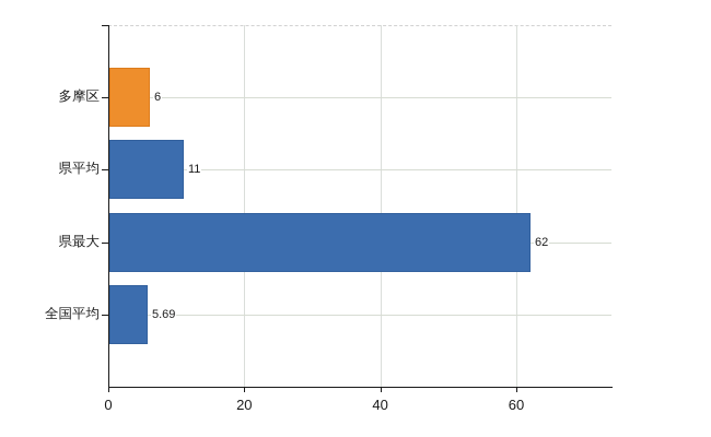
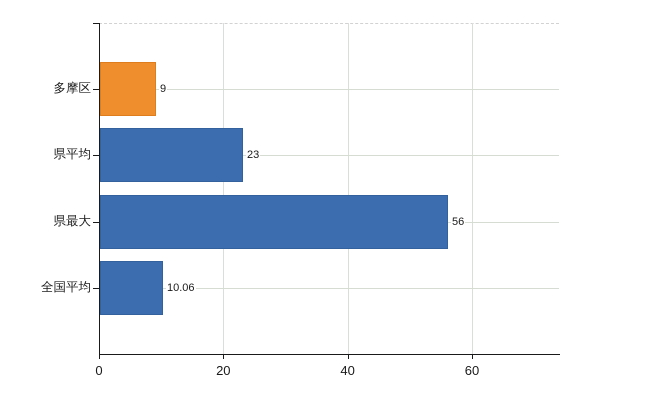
多摩区: 6 -> 9
県平均: 11 -> 23
県最大: 62 -> 56
全国平均: 5.69 -> 10.06
